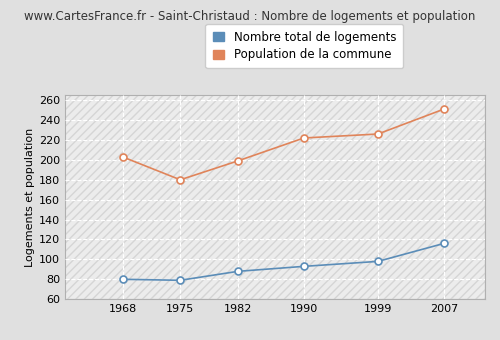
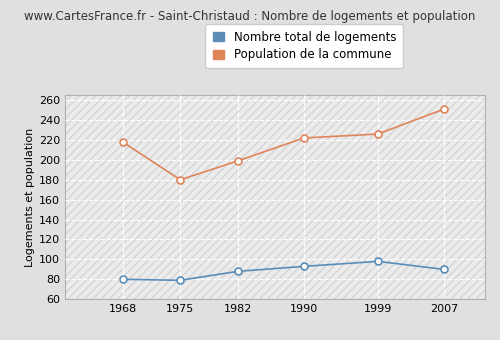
Population de la commune/1968: 203 -> 218
Nombre total de logements/2007: 116 -> 90
